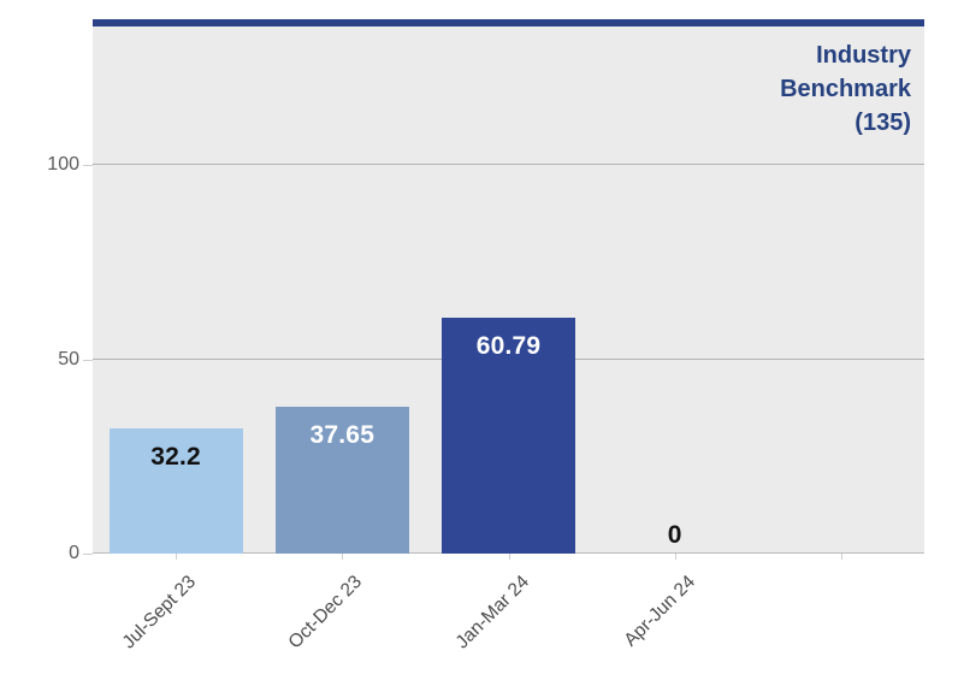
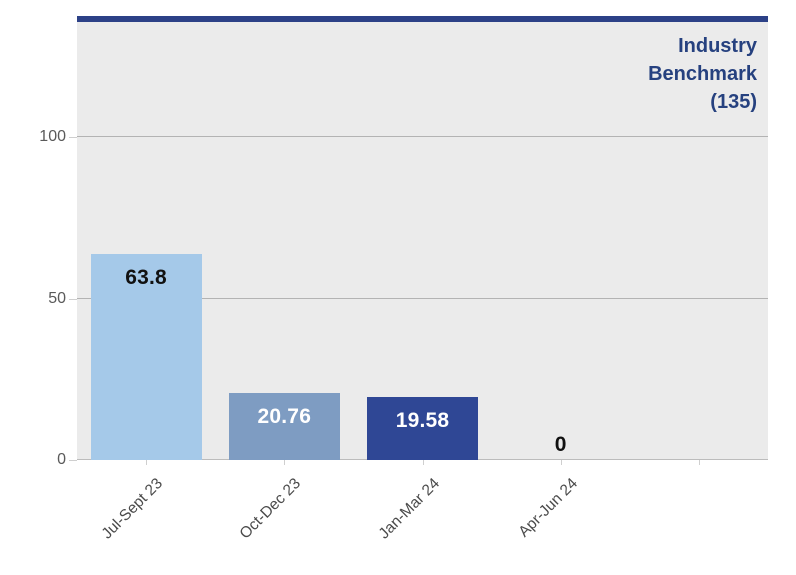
Jul-Sept 23: 32.2 -> 63.8
Oct-Dec 23: 37.65 -> 20.76
Jan-Mar 24: 60.79 -> 19.58
